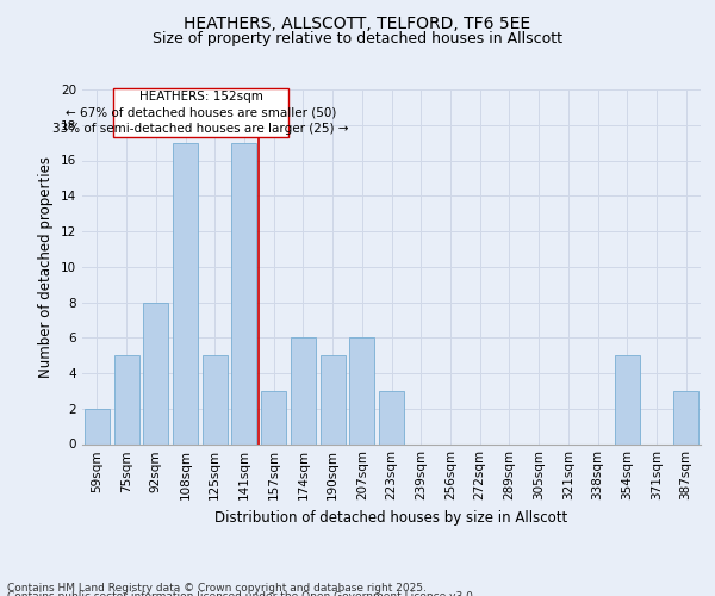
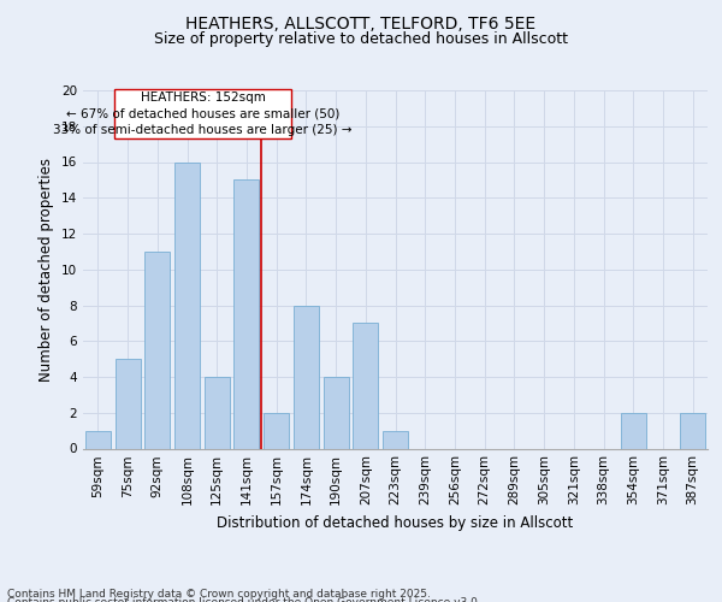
59sqm: 2 -> 1
92sqm: 8 -> 11
108sqm: 17 -> 16
125sqm: 5 -> 4
141sqm: 17 -> 15
157sqm: 3 -> 2
174sqm: 6 -> 8
190sqm: 5 -> 4
207sqm: 6 -> 7
223sqm: 3 -> 1
354sqm: 5 -> 2
387sqm: 3 -> 2
